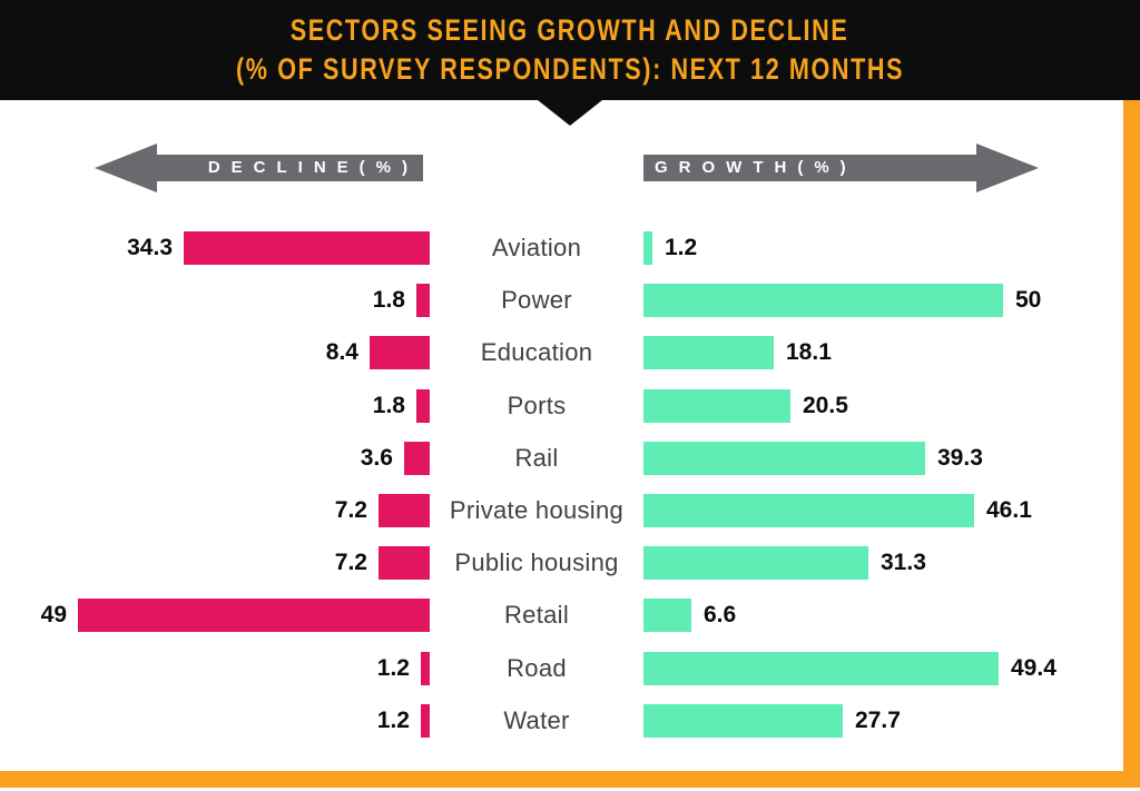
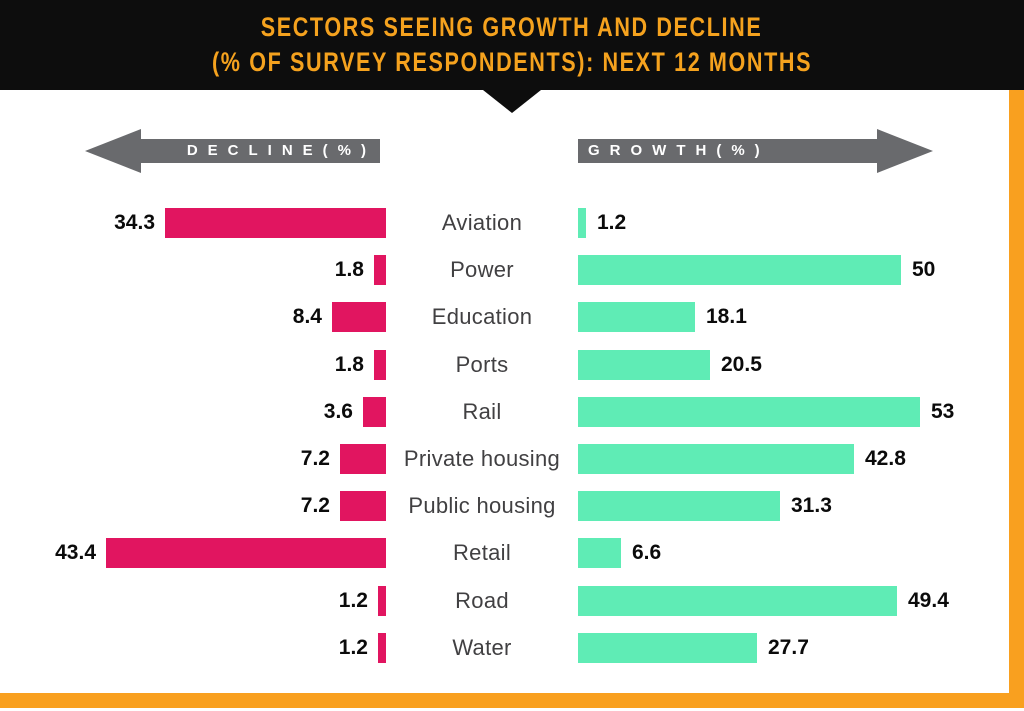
GROWTH(%)/Rail: 39.3 -> 53
GROWTH(%)/Private housing: 46.1 -> 42.8
DECLINE(%)/Retail: 49 -> 43.4
